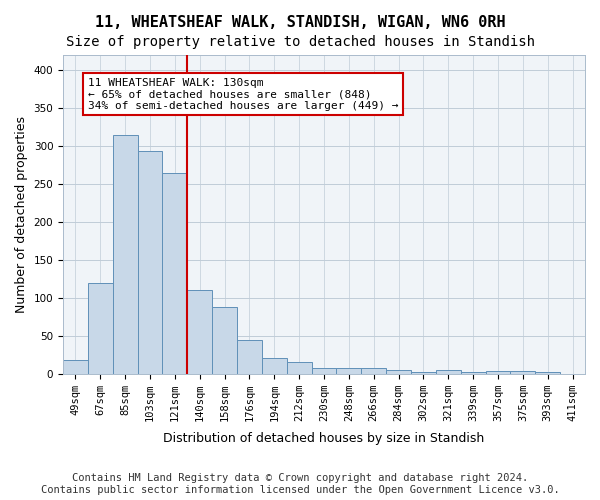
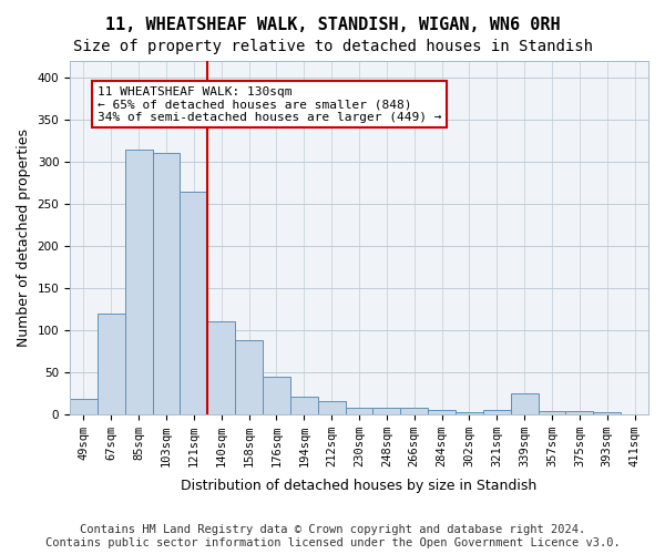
103sqm: 293 -> 310
339sqm: 2 -> 24
